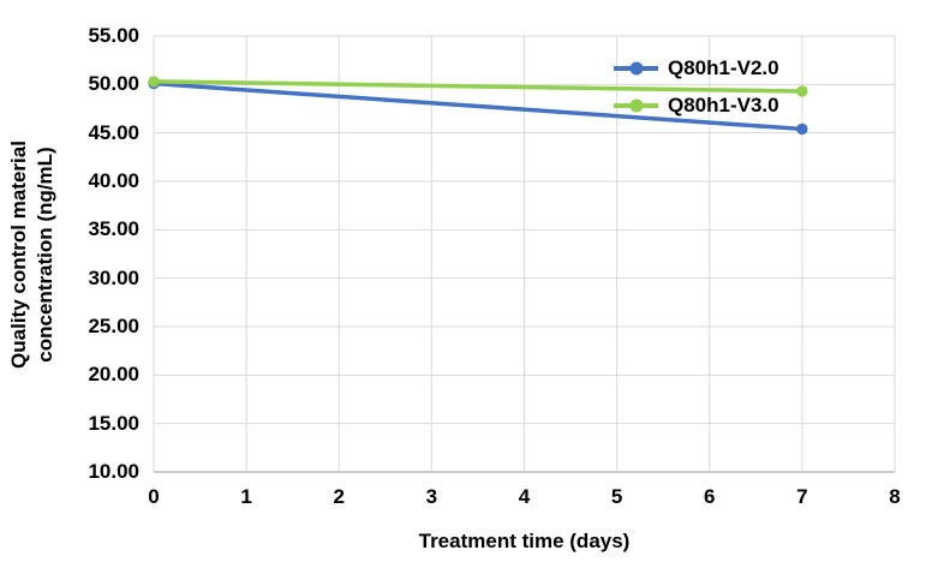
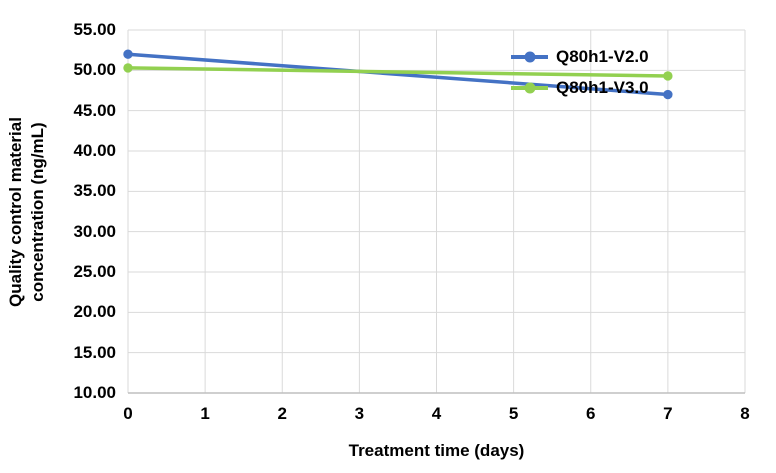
Q80h1-V2.0/0: 50 -> 52
Q80h1-V2.0/7: 45 -> 47
